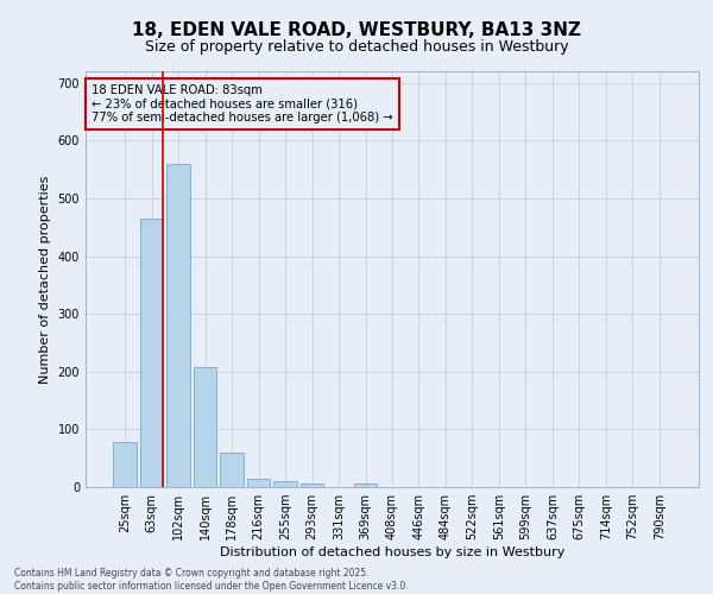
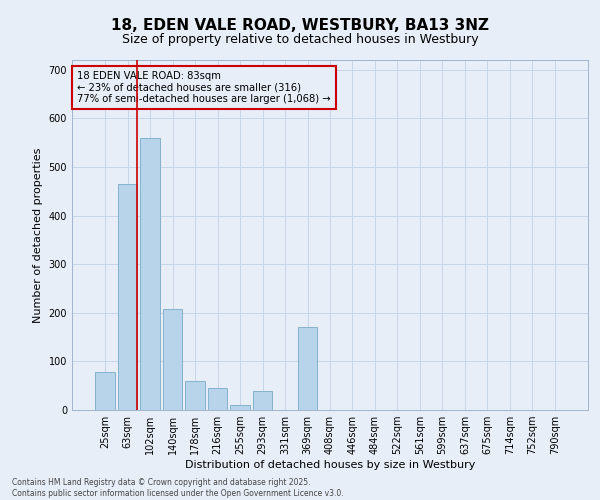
216sqm: 15 -> 45
293sqm: 7 -> 40
369sqm: 7 -> 170
